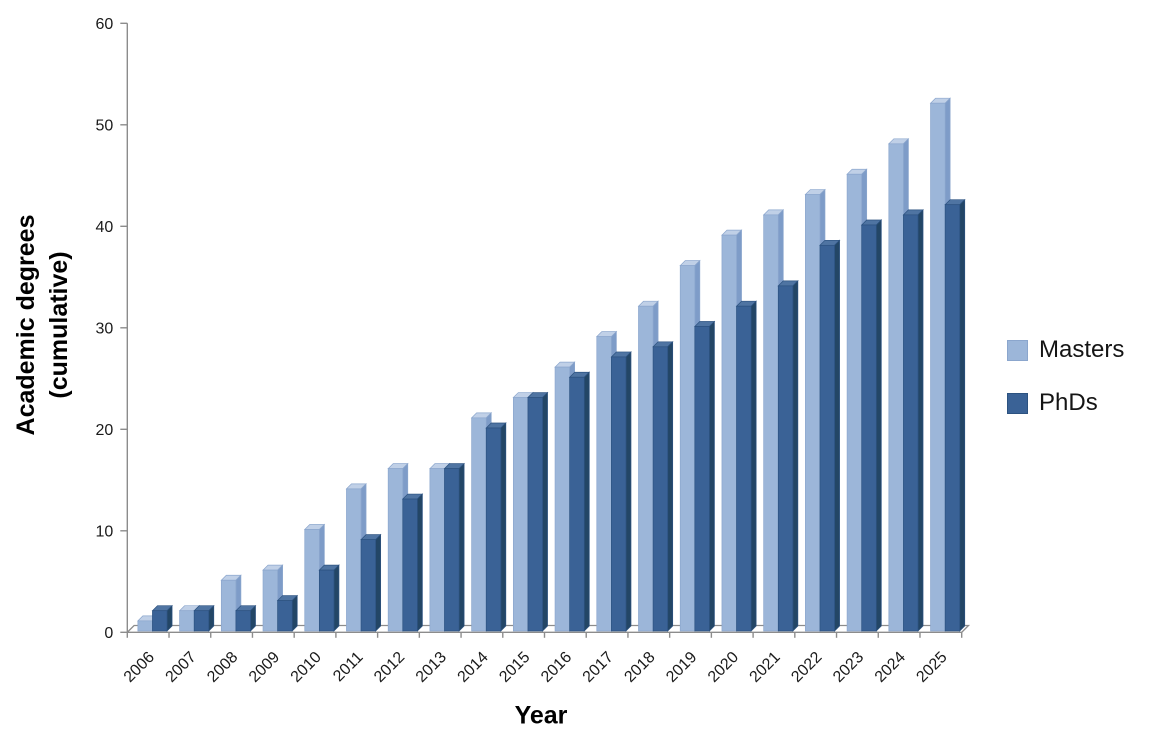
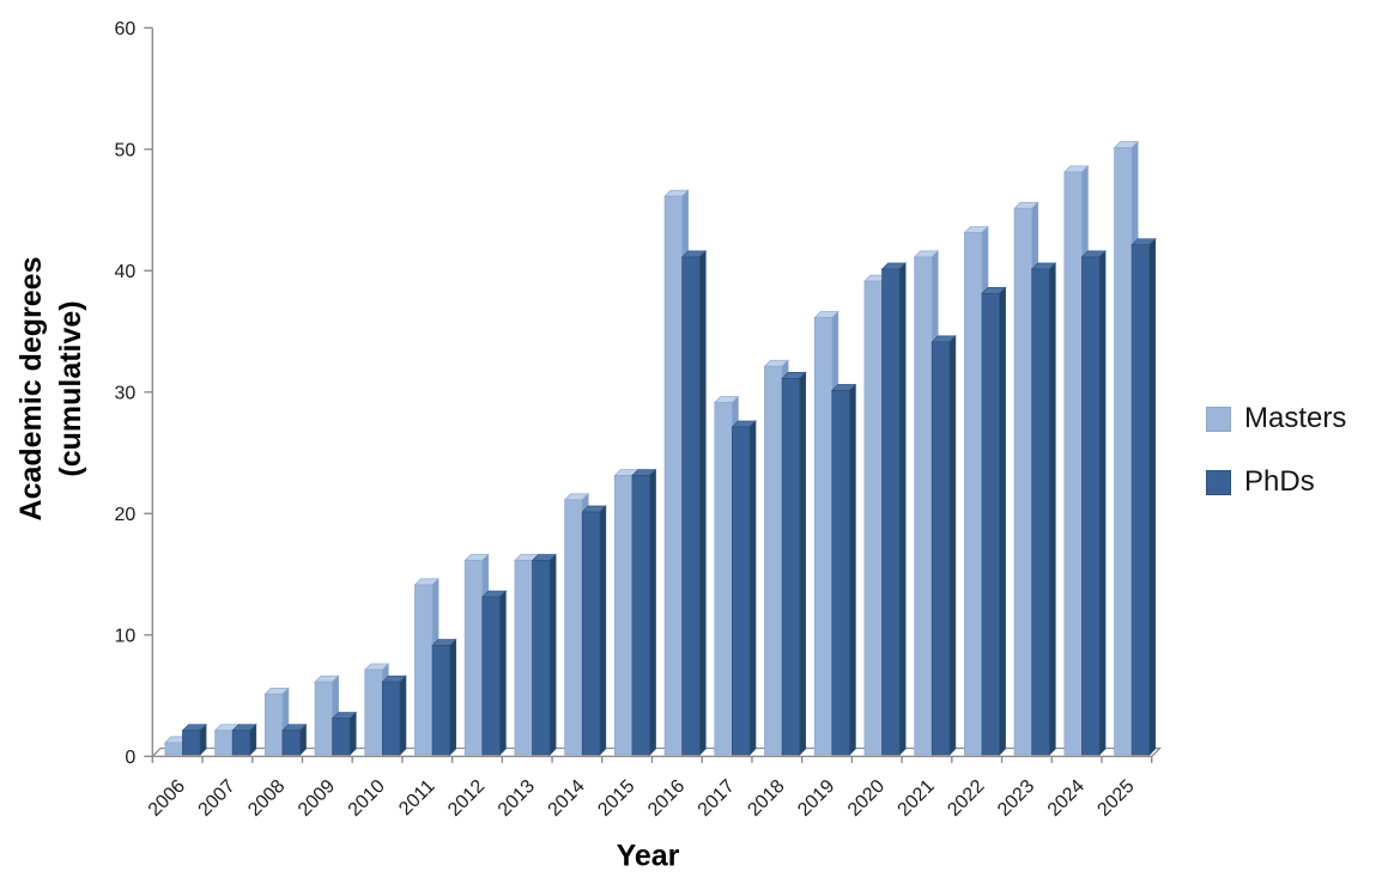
Masters/2010: 10 -> 7
Masters/2016: 26 -> 46
PhDs/2016: 25 -> 41
PhDs/2018: 28 -> 31
PhDs/2020: 32 -> 40
Masters/2025: 52 -> 50
